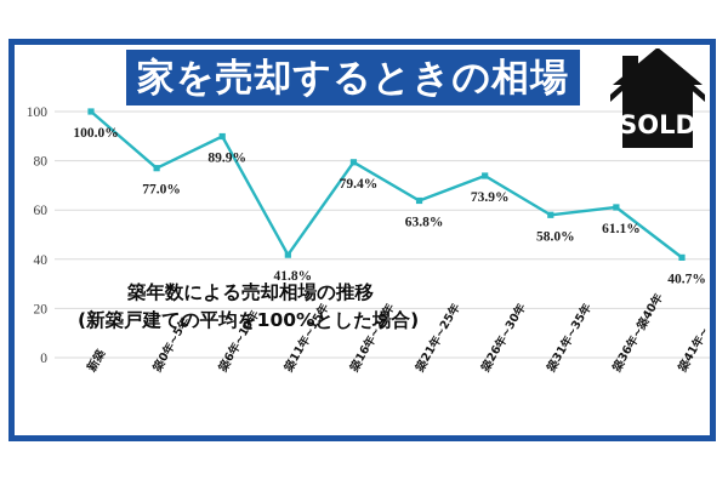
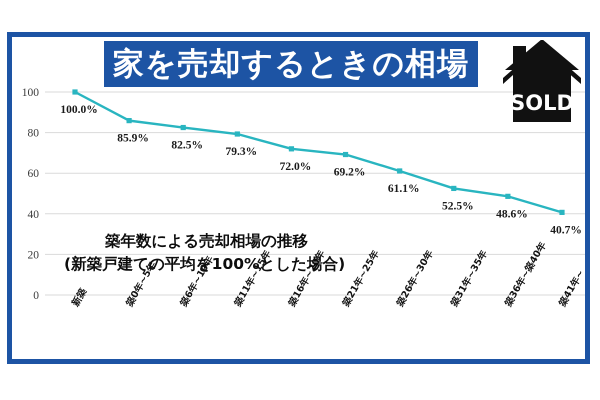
築0年~5年: 77.0% -> 85.9%
築6年~10年: 89.9% -> 82.5%
築11年~15年: 41.8% -> 79.3%
築16年~20年: 79.4% -> 72.0%
築21年~25年: 63.8% -> 69.2%
築26年~30年: 73.9% -> 61.1%
築31年~35年: 58.0% -> 52.5%
築36年~築40年: 61.1% -> 48.6%
